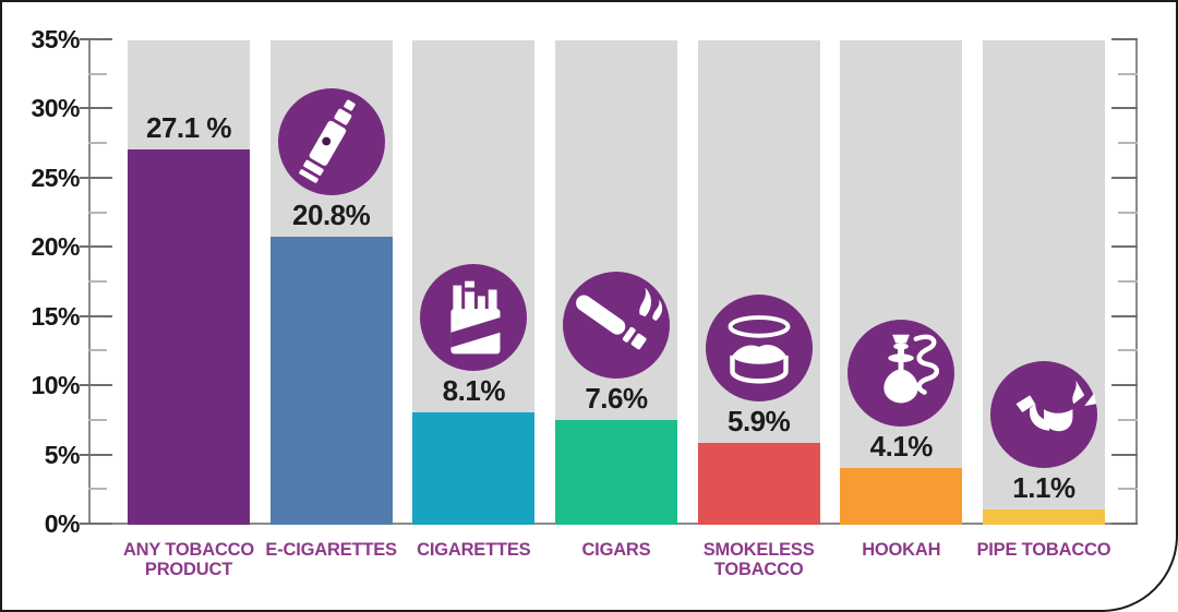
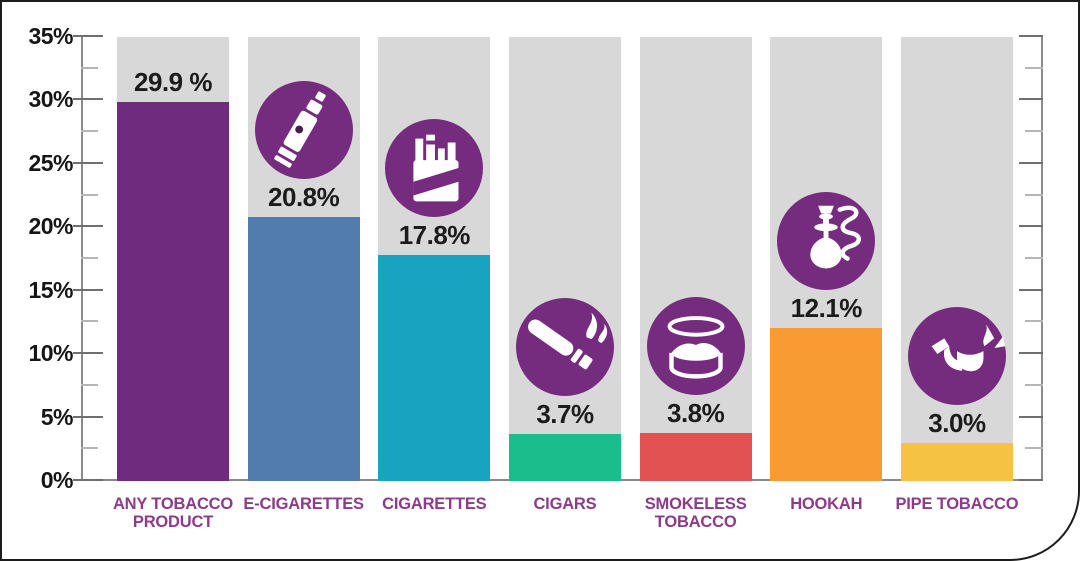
ANY TOBACCO PRODUCT: 27.1 -> 29.9
CIGARETTES: 8.1% -> 17.8%
CIGARS: 7.6% -> 3.7%
SMOKELESS TOBACCO: 5.9% -> 3.8%
HOOKAH: 4.1% -> 12.1%
PIPE TOBACCO: 1.1% -> 3.0%
